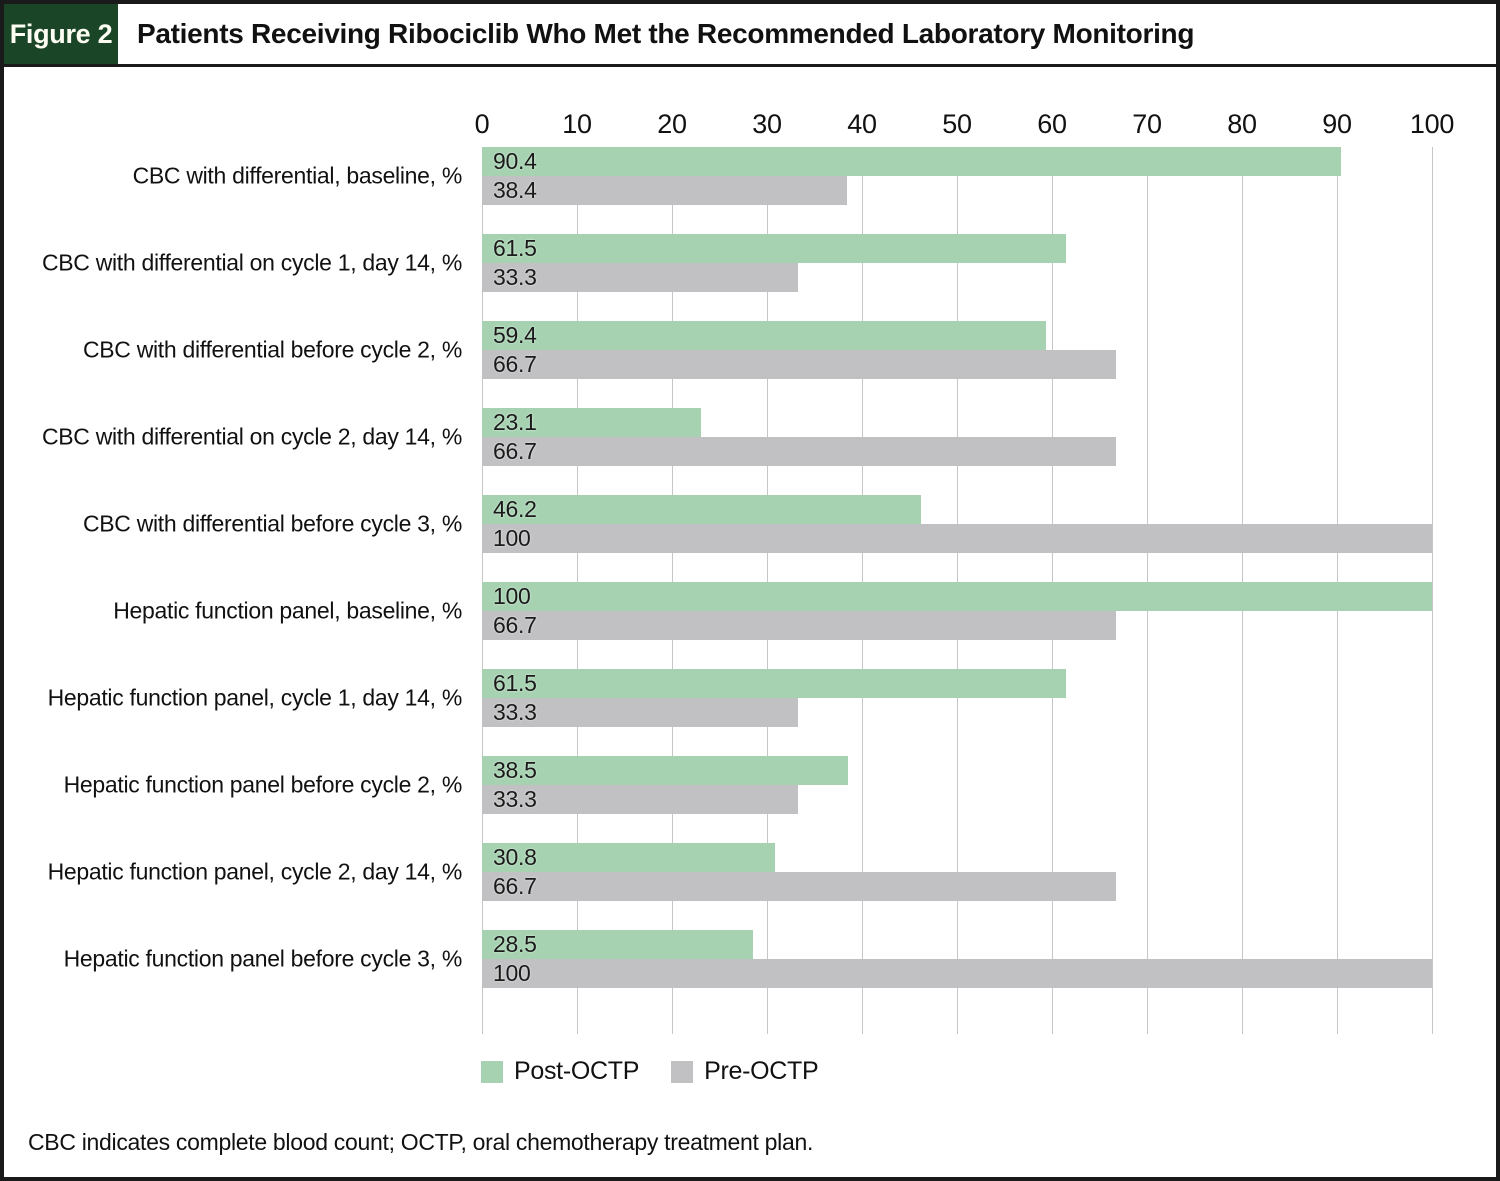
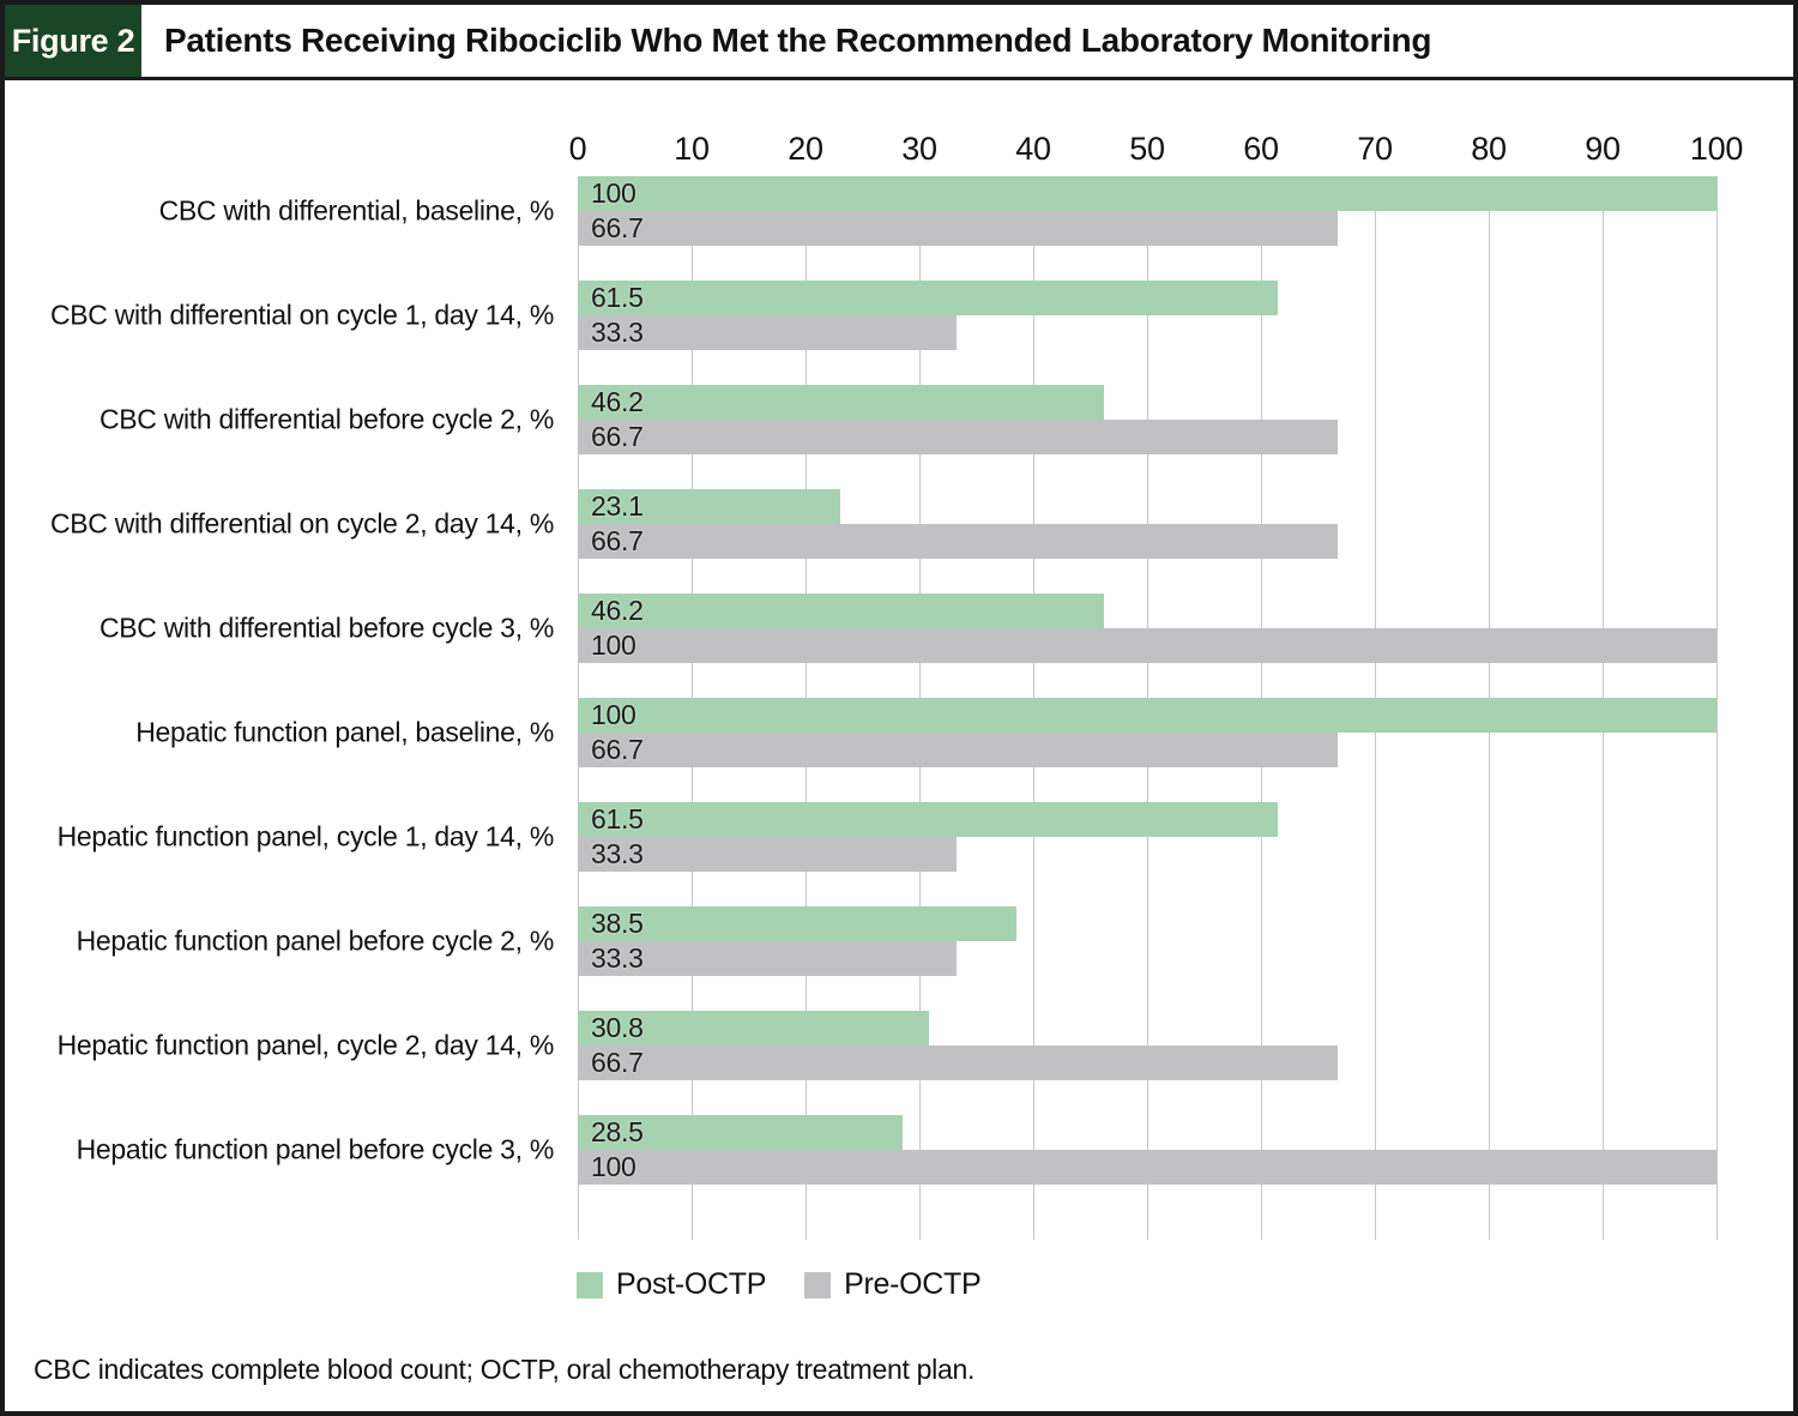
Post-OCTP/CBC with differential, baseline, %: 90.4 -> 100
Pre-OCTP/CBC with differential, baseline, %: 38.4 -> 66.7
Post-OCTP/CBC with differential before cycle 2, %: 59.4 -> 46.2
